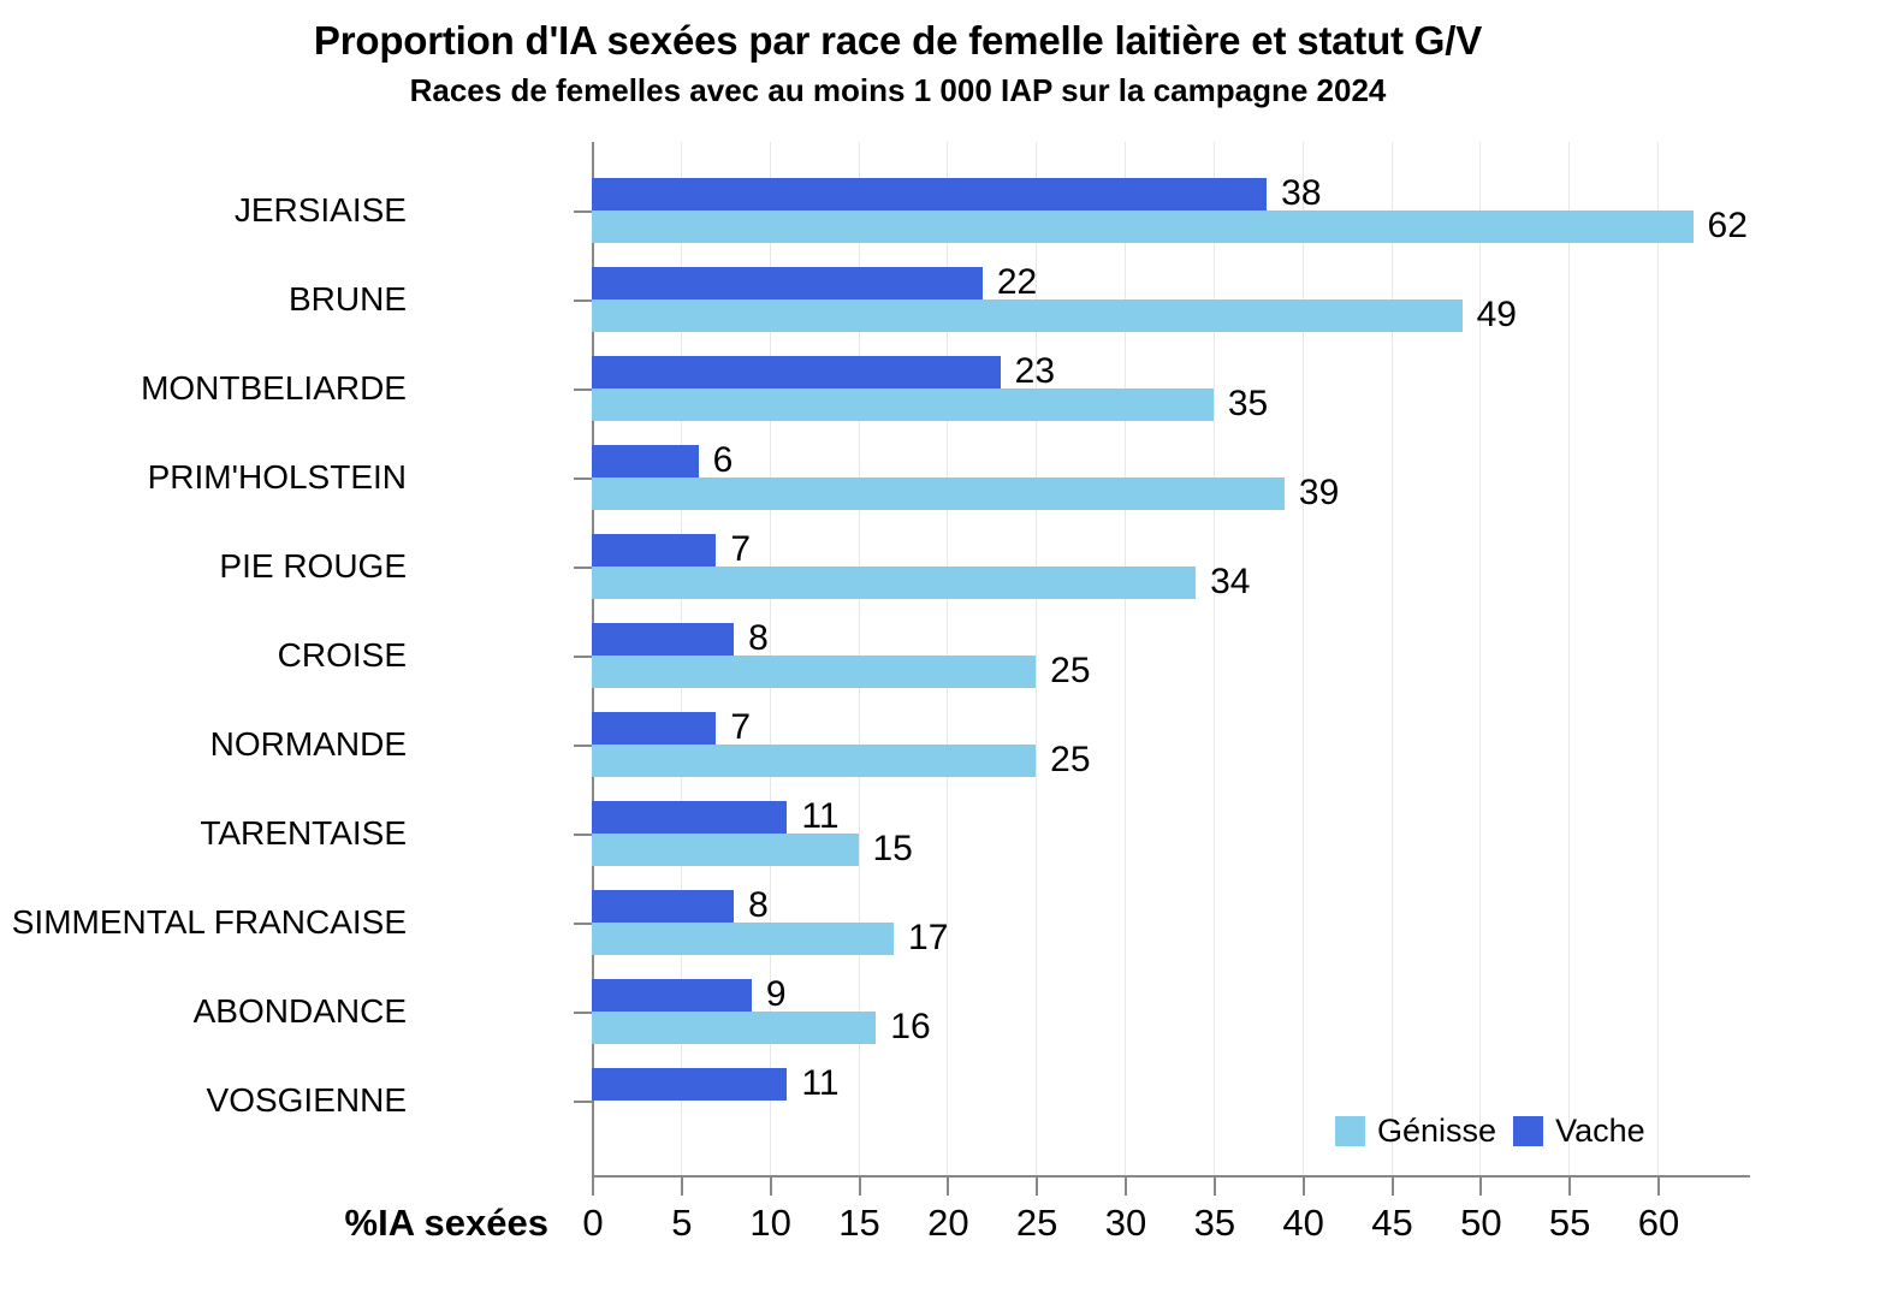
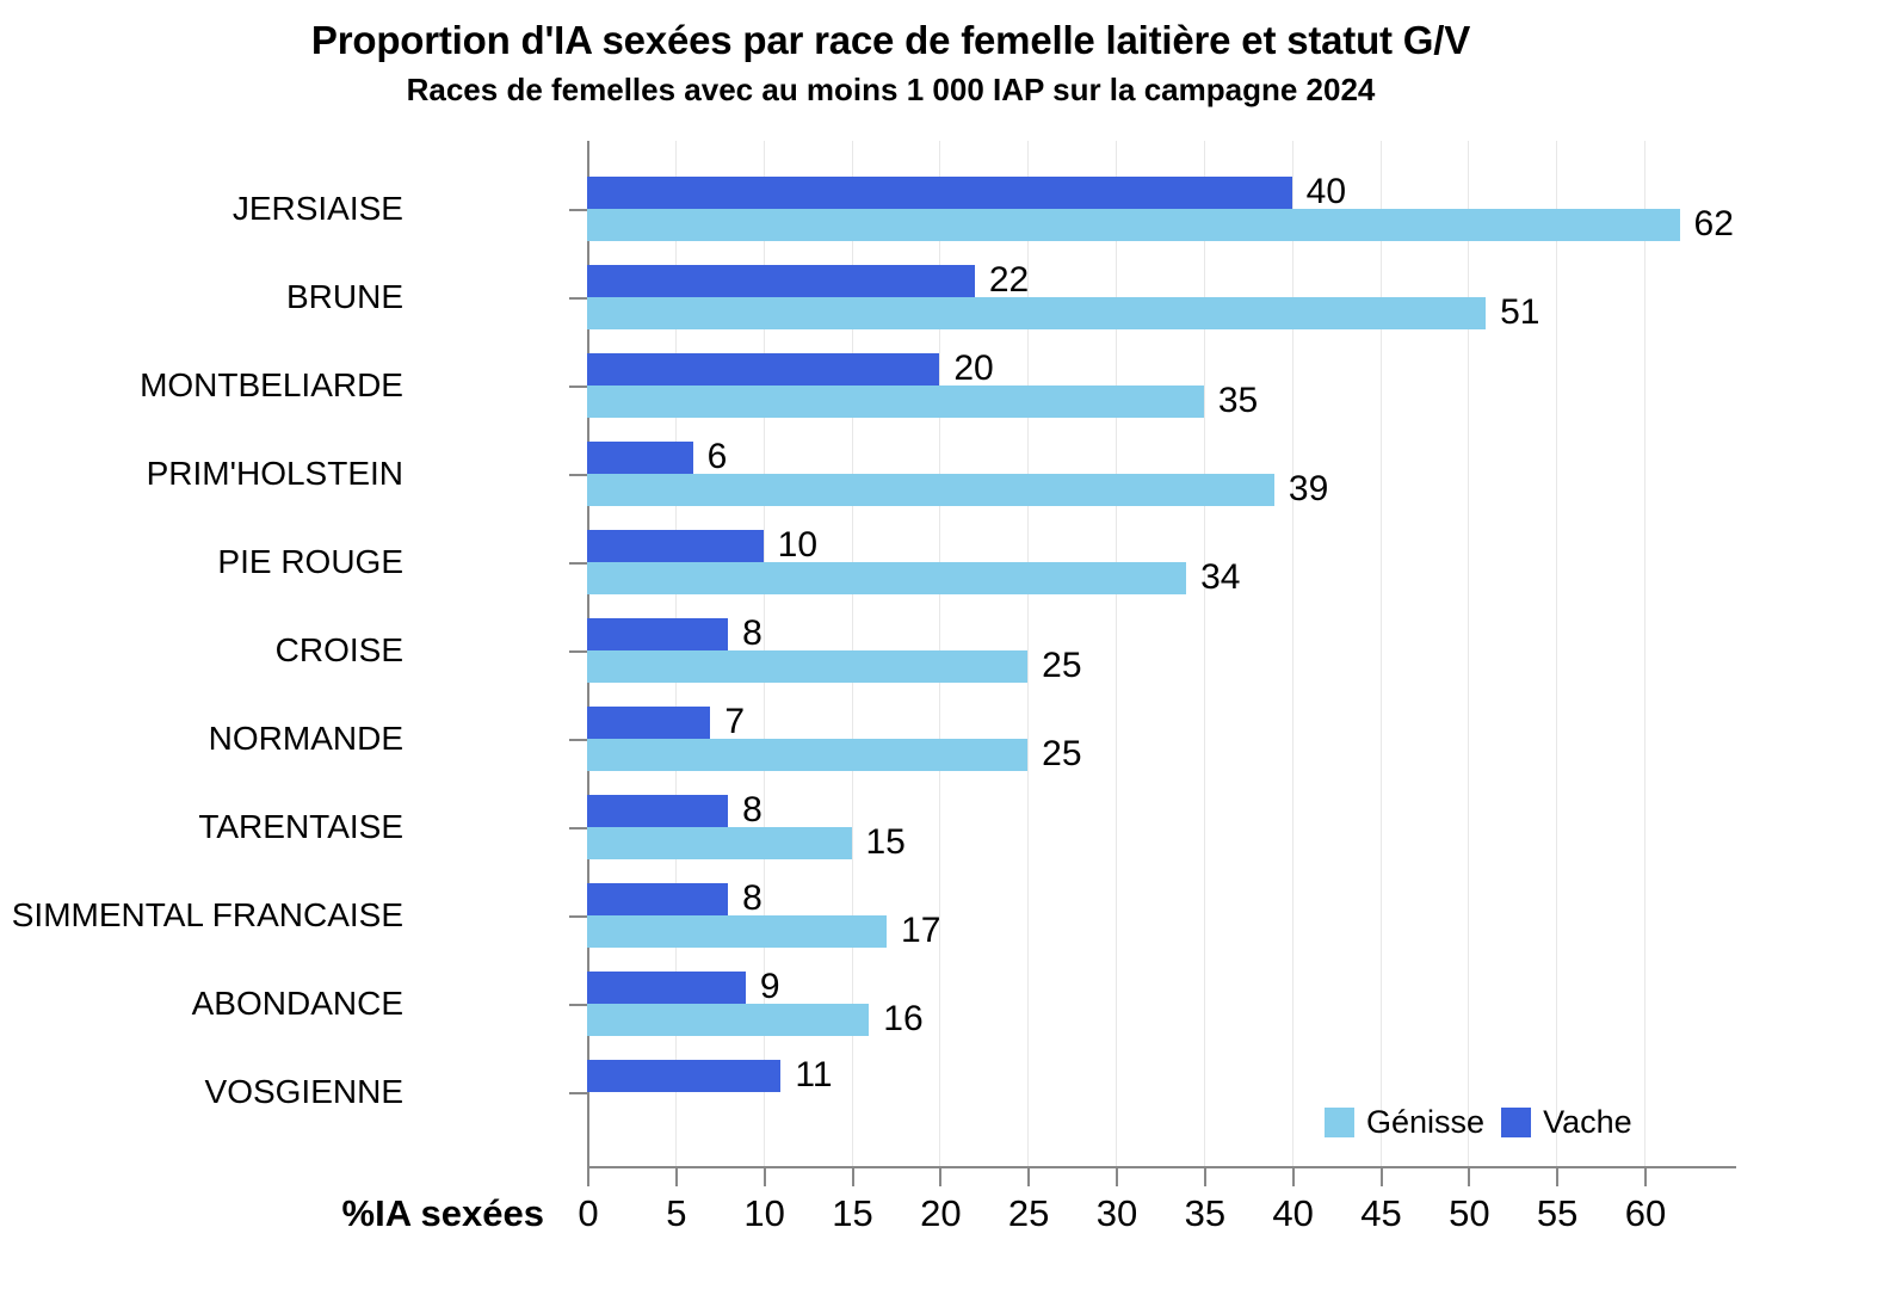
Vache/JERSIAISE: 38 -> 40
Génisse/BRUNE: 49 -> 51
Vache/MONTBELIARDE: 23 -> 20
Vache/PIE ROUGE: 7 -> 10
Vache/TARENTAISE: 11 -> 8
